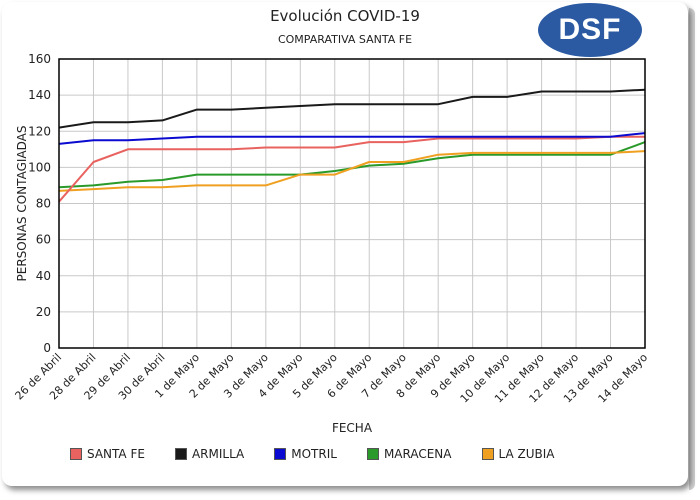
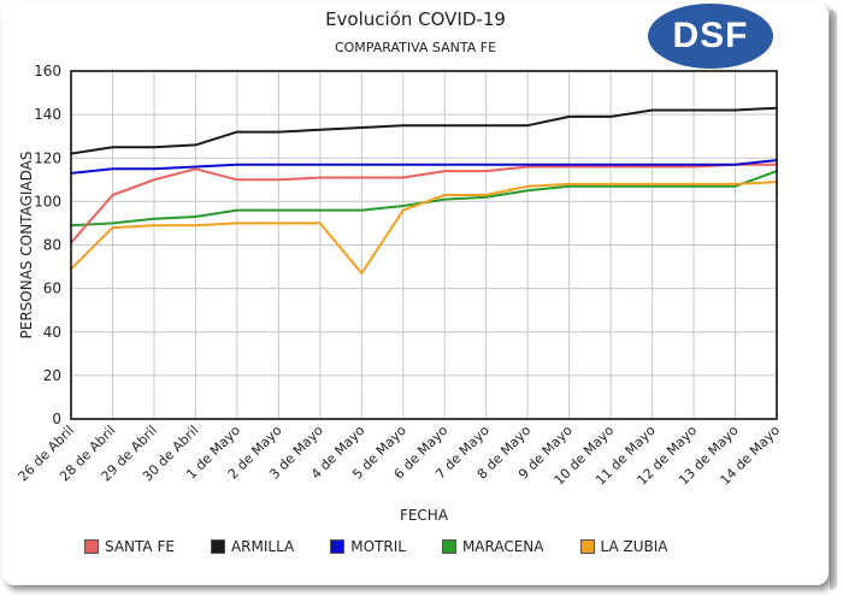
LA ZUBIA/26 de Abril: 87 -> 69
SANTA FE/30 de Abril: 110 -> 115
LA ZUBIA/4 de Mayo: 96 -> 67
